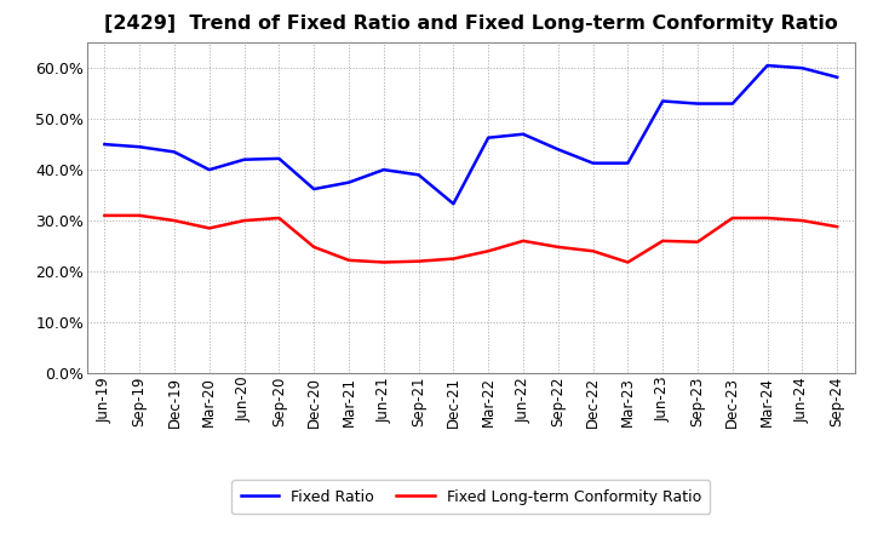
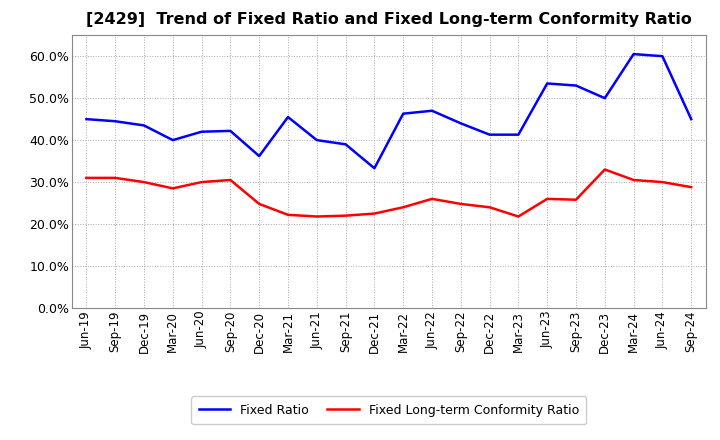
Fixed Ratio/Mar-21: 37.5% -> 45.5%
Fixed Ratio/Dec-23: 53.0% -> 50.0%
Fixed Long-term Conformity Ratio/Dec-23: 30.5% -> 33.0%
Fixed Ratio/Sep-24: 58.2% -> 45.0%
